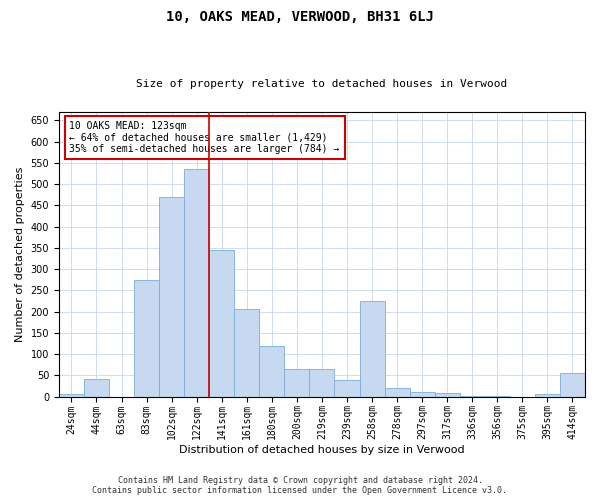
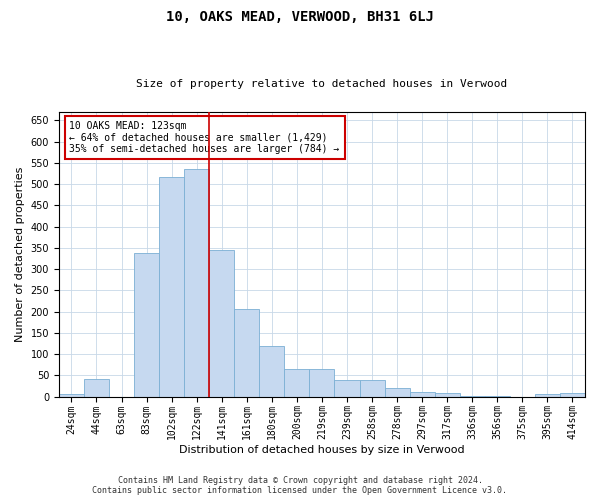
83sqm: 275 -> 338
102sqm: 470 -> 517
258sqm: 225 -> 38
414sqm: 55 -> 8
